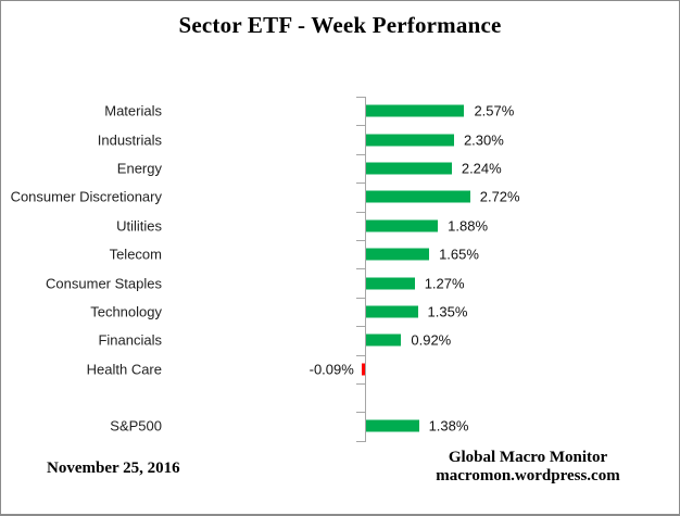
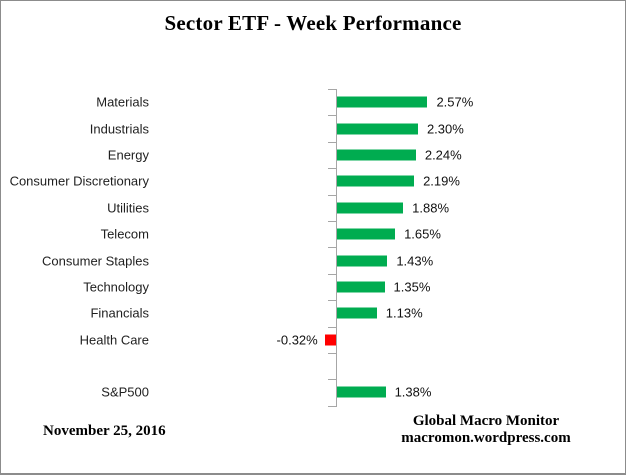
Consumer Discretionary: 2.72% -> 2.19%
Consumer Staples: 1.27% -> 1.43%
Financials: 0.92% -> 1.13%
Health Care: -0.09% -> -0.32%
